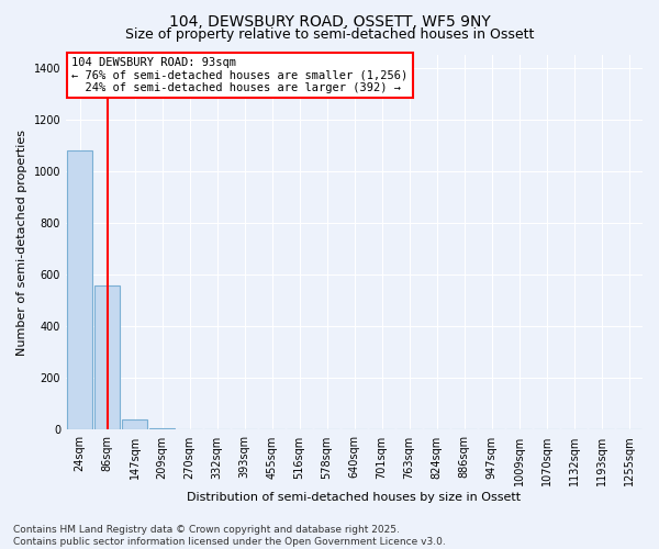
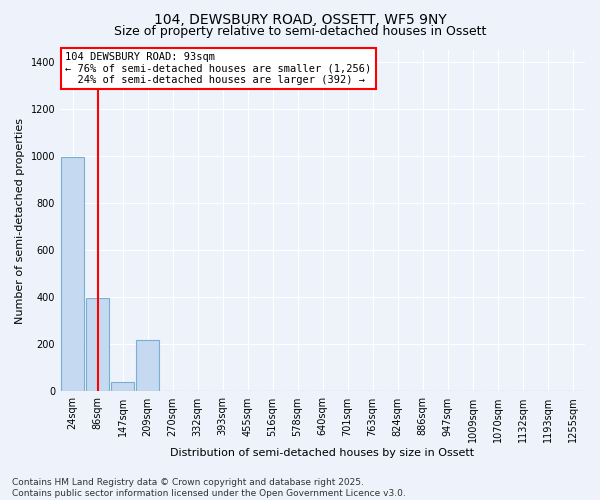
24sqm: 1080 -> 995
86sqm: 560 -> 395
209sqm: 5 -> 220
